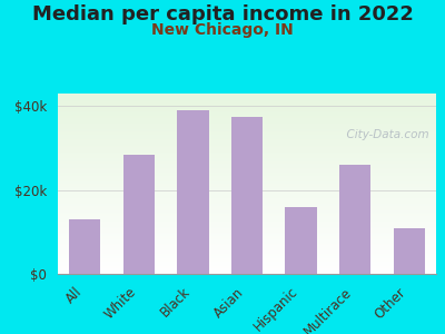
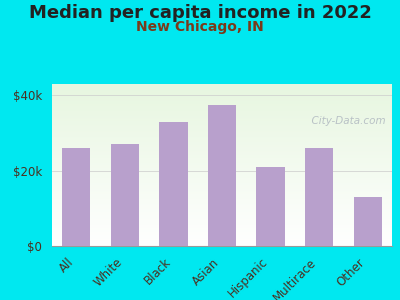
All: $13.0k -> $26.0k
White: $28.5k -> $27.0k
Black: $39.0k -> $33.0k
Hispanic: $16.0k -> $21.0k
Other: $11.0k -> $13.0k
